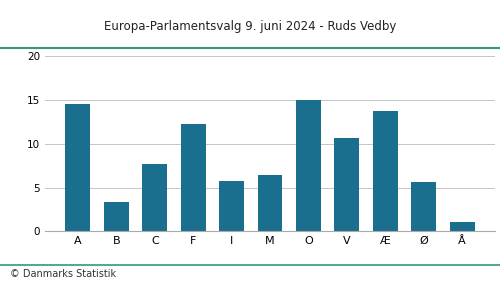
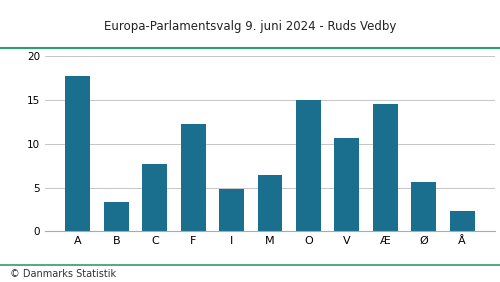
A: 14.6 -> 17.8
I: 5.8 -> 4.8
Æ: 13.8 -> 14.6
Å: 1.0 -> 2.3
